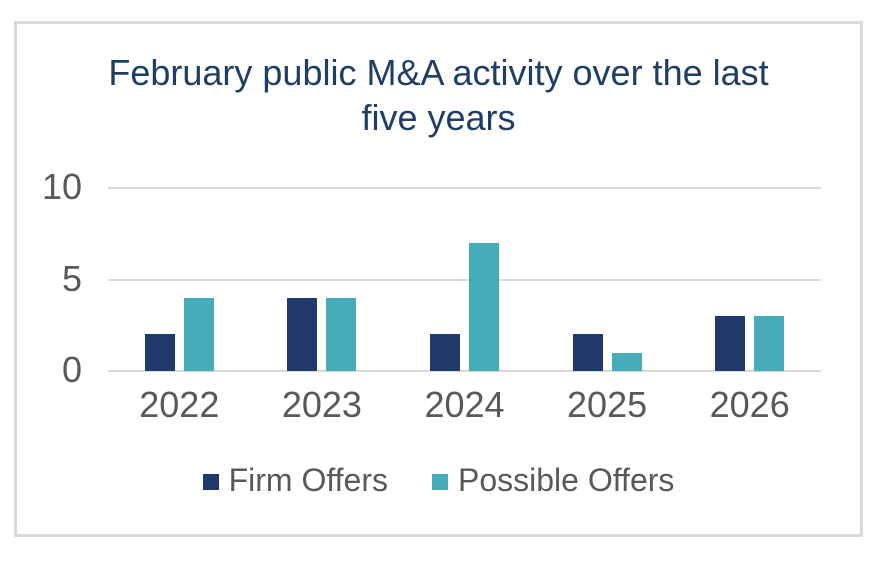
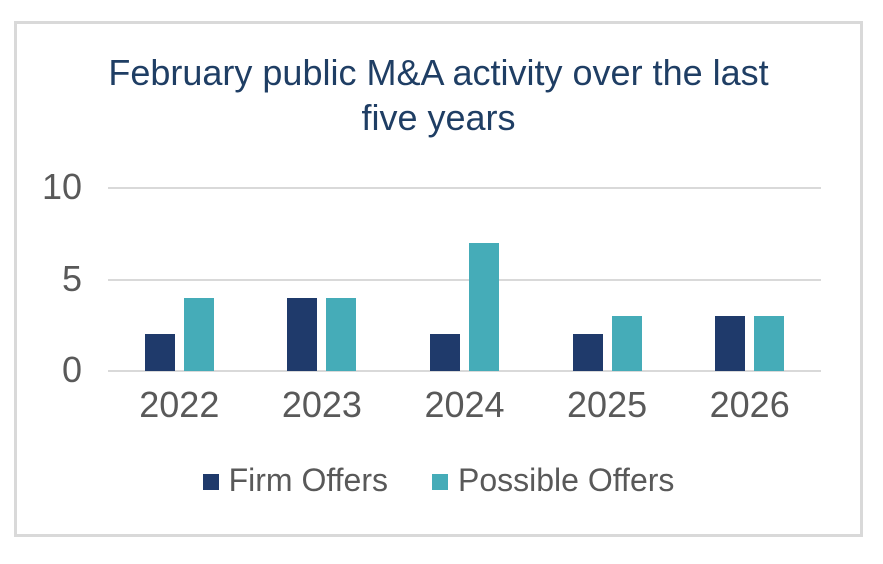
Possible Offers/2025: 1 -> 3
